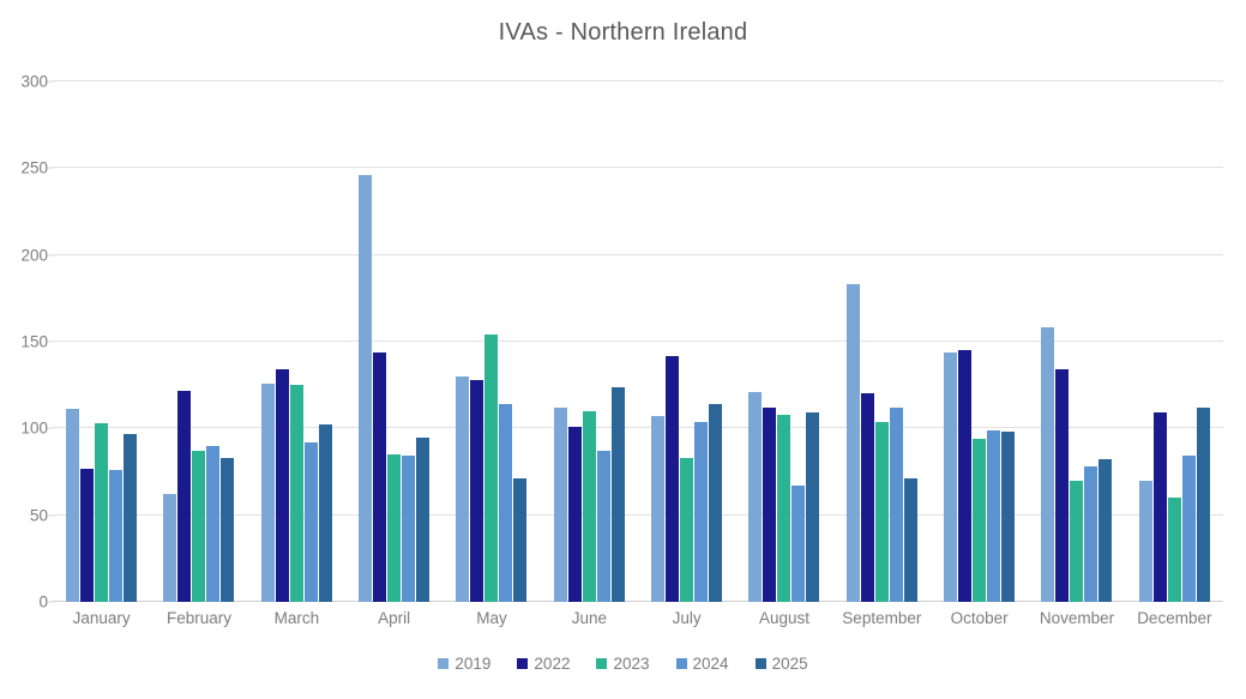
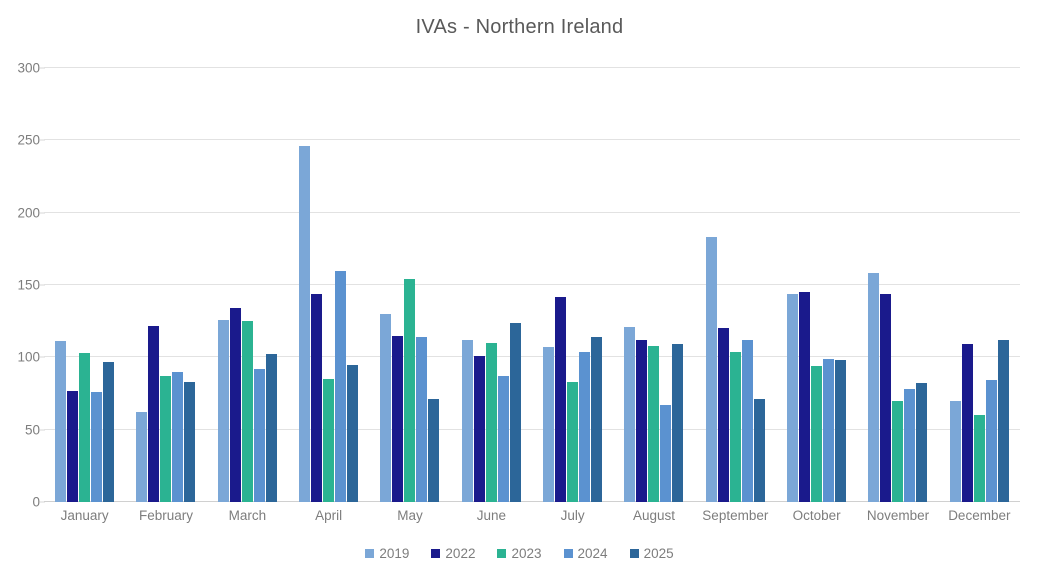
2024/April: 84 -> 160
2022/May: 128 -> 115
2022/November: 134 -> 144
